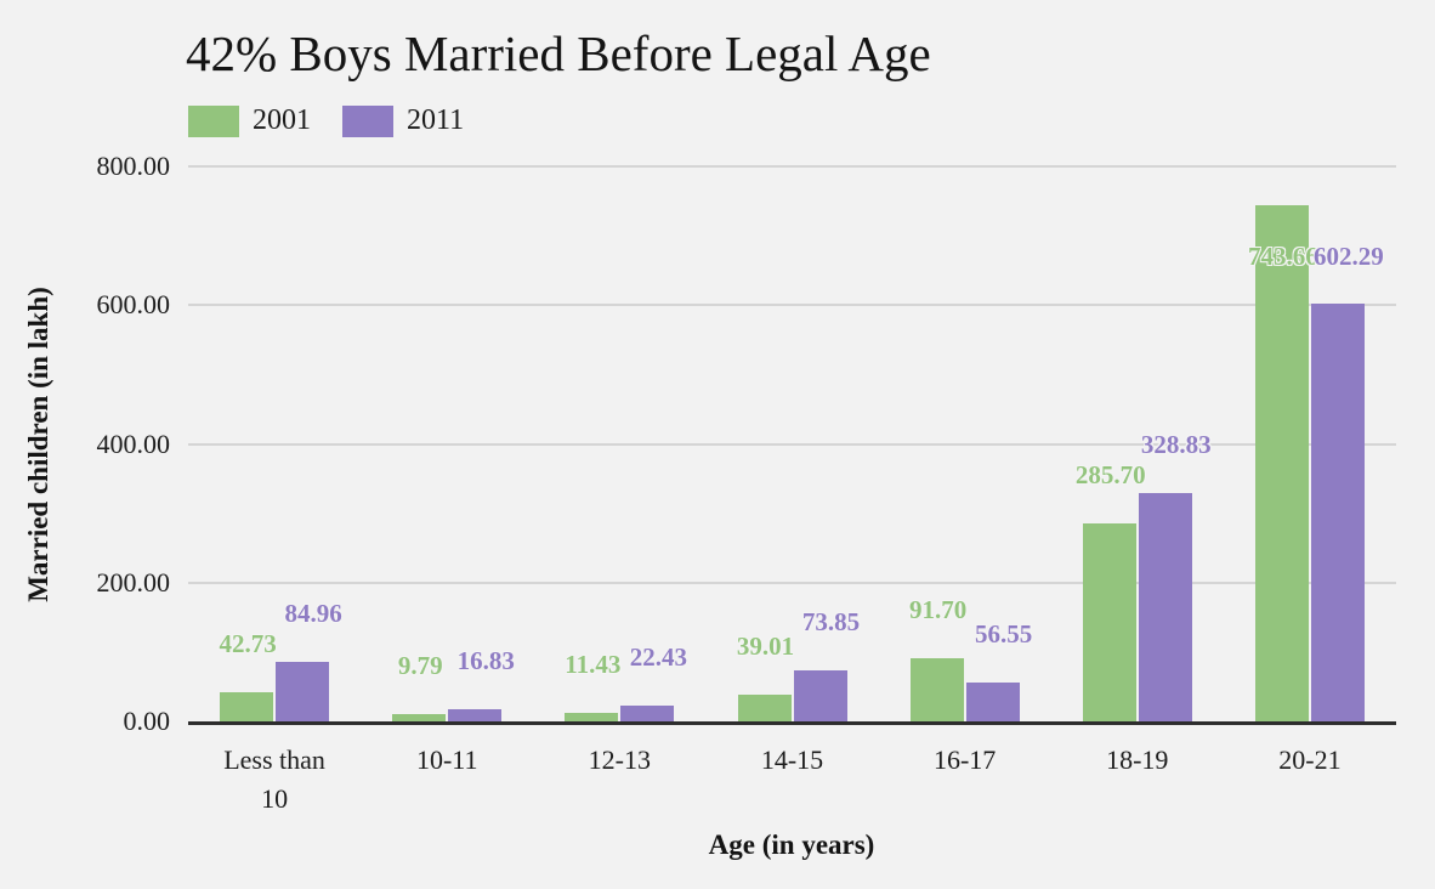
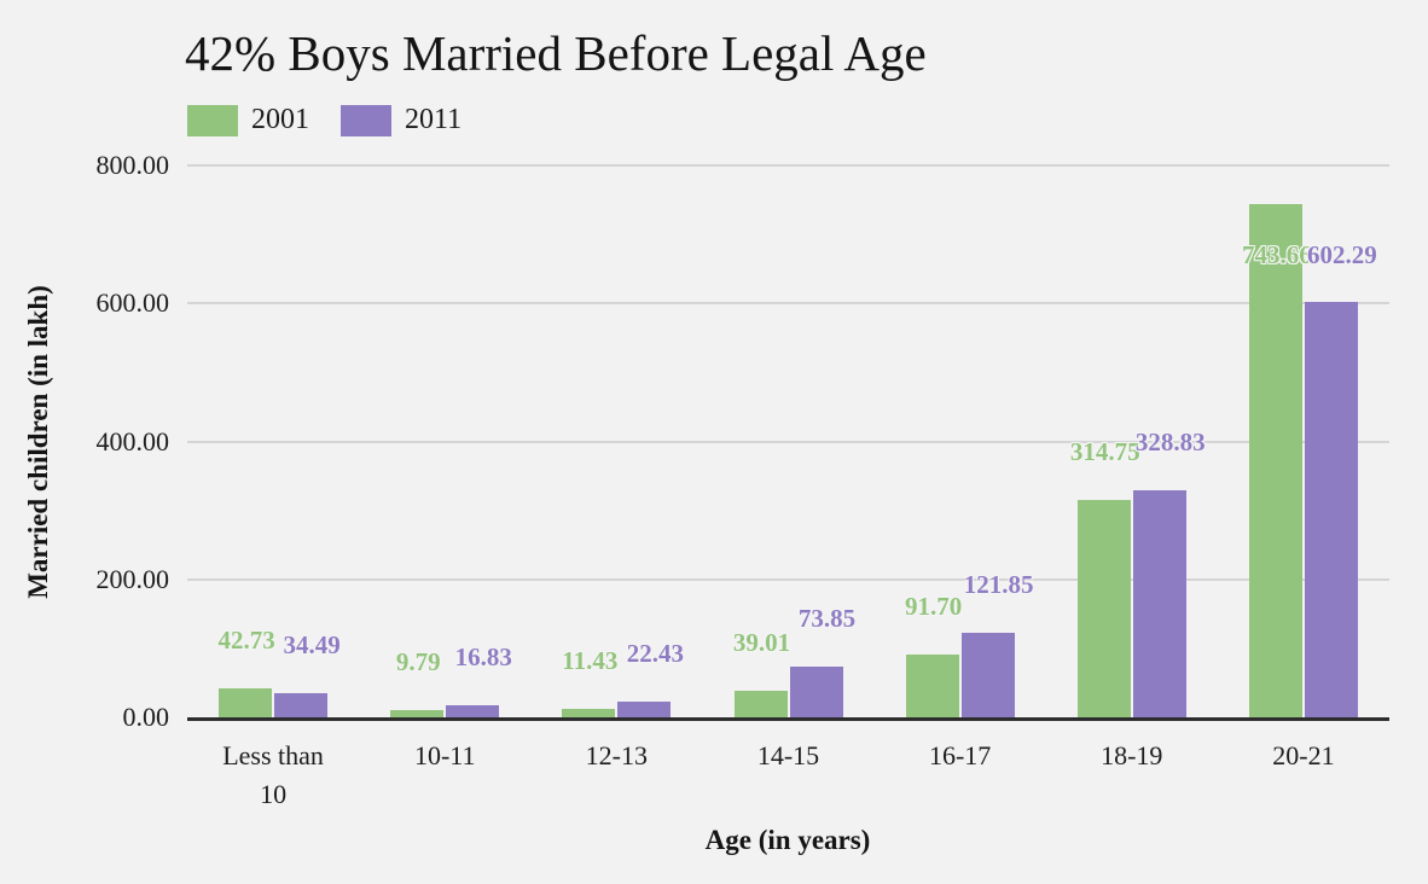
2011/Less than 10: 84.96 -> 34.49
2011/16-17: 56.55 -> 121.85
2001/18-19: 285.70 -> 314.75
